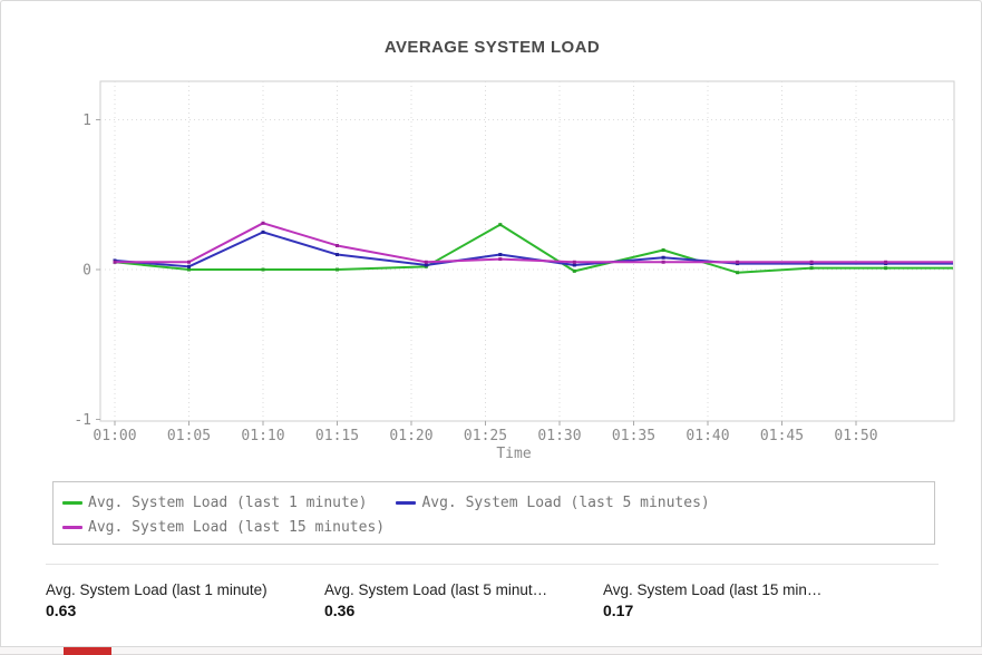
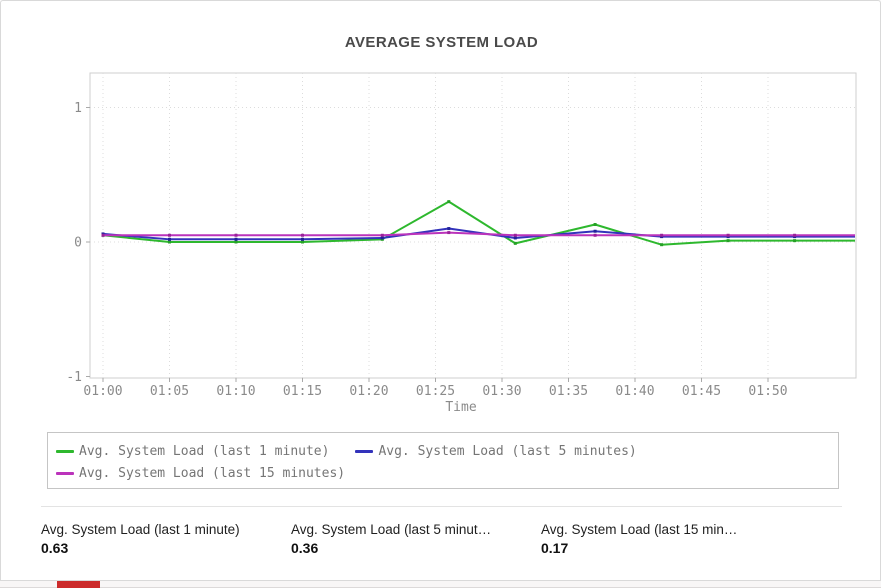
Avg. System Load (last 5 minutes)/01:10: 0.25 -> 0.02
Avg. System Load (last 15 minutes)/01:10: 0.31 -> 0.05
Avg. System Load (last 5 minutes)/01:15: 0.10 -> 0.02
Avg. System Load (last 15 minutes)/01:15: 0.16 -> 0.05
